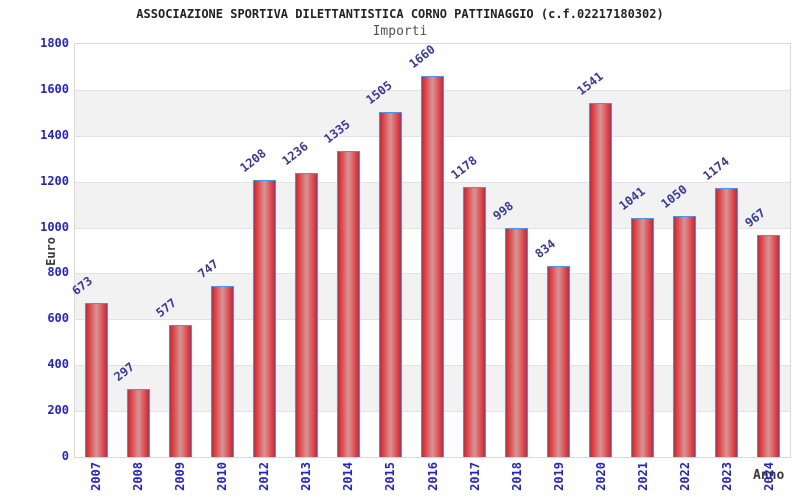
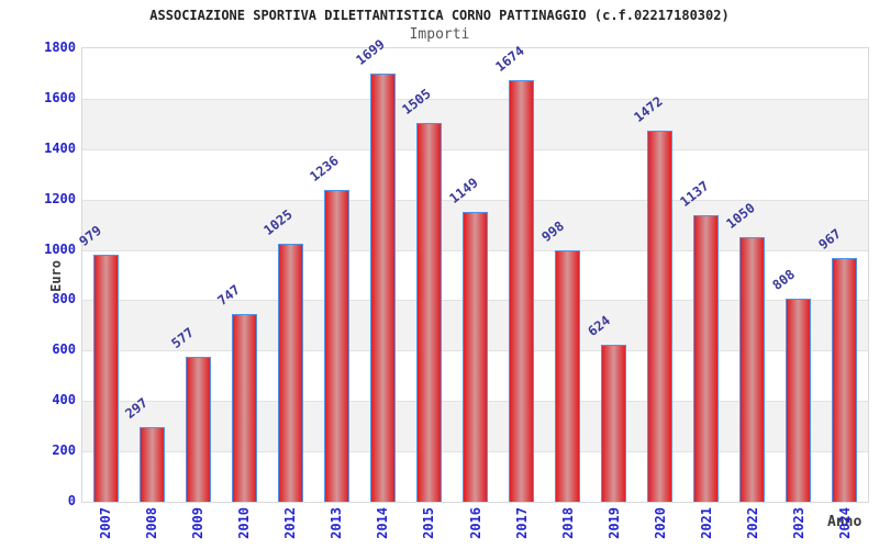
2007: 673 -> 979
2012: 1208 -> 1025
2014: 1335 -> 1699
2016: 1660 -> 1149
2017: 1178 -> 1674
2019: 834 -> 624
2020: 1541 -> 1472
2021: 1041 -> 1137
2023: 1174 -> 808
